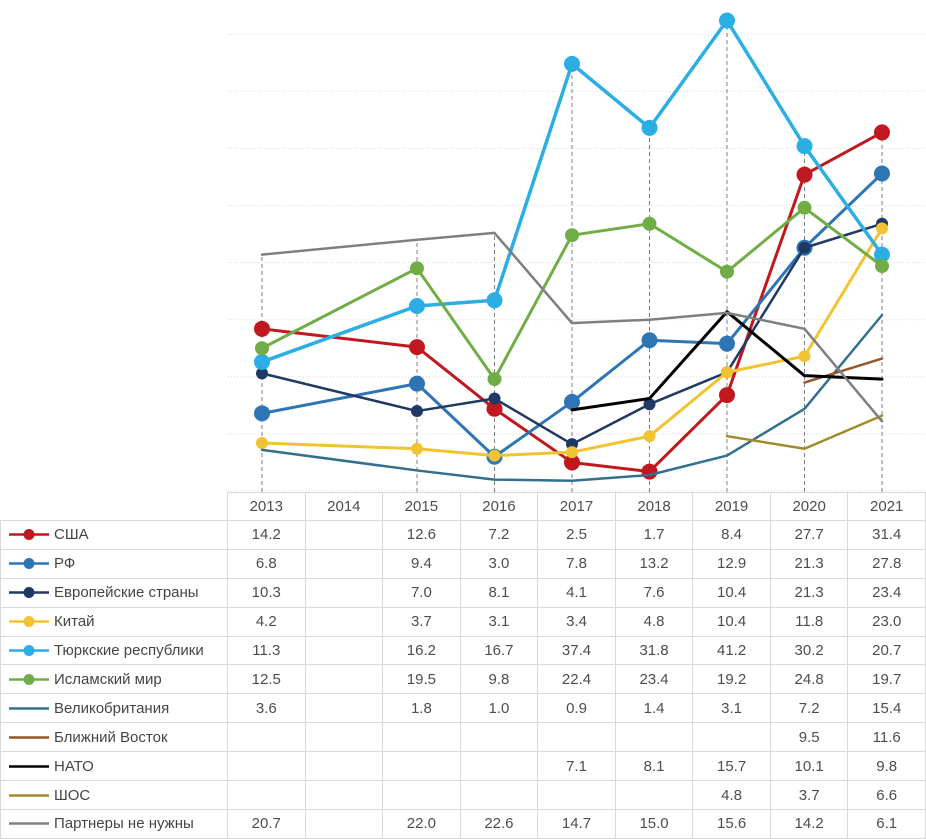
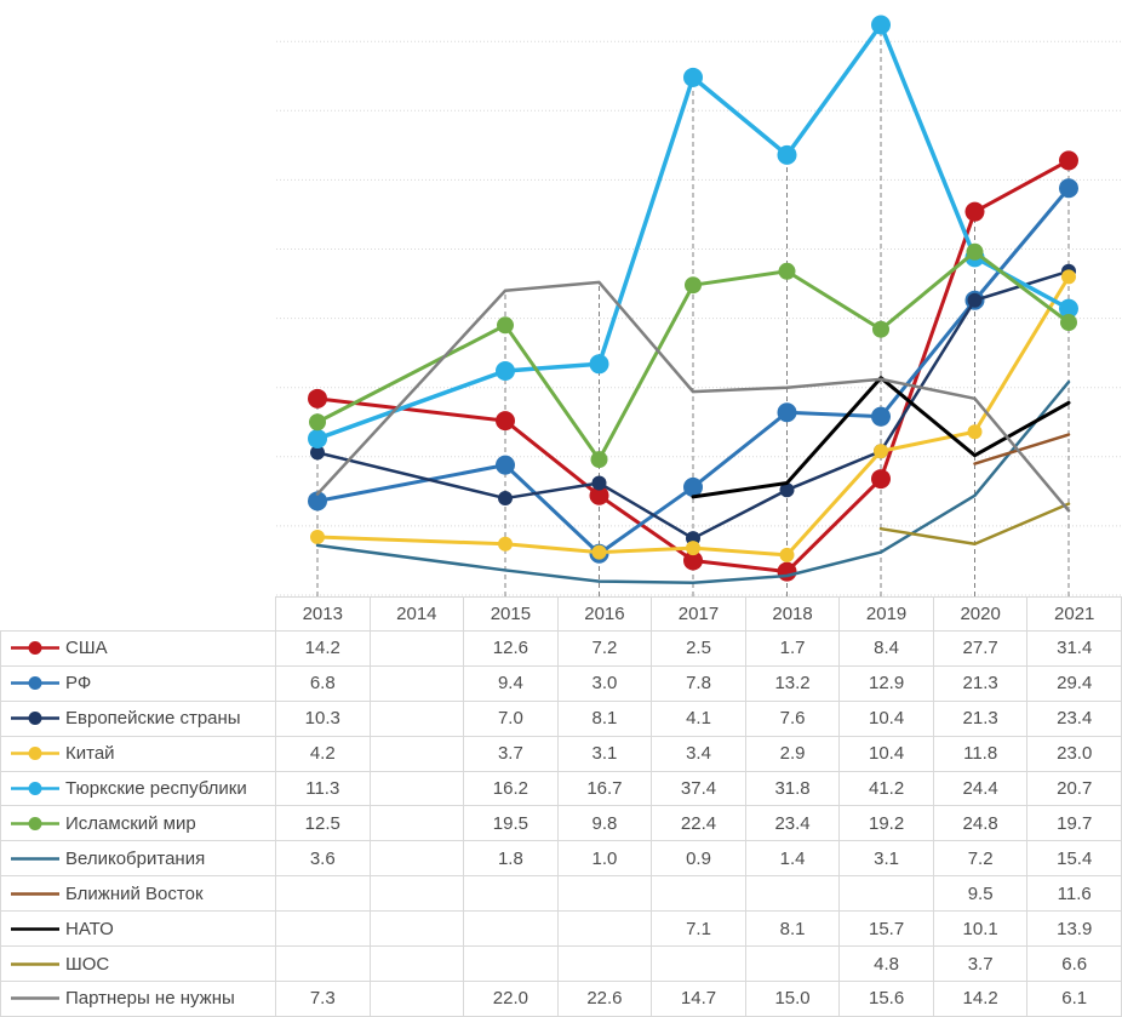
Партнеры не нужны/2013: 20.7 -> 7.3
Китай/2018: 4.8 -> 2.9
Тюркские республики/2020: 30.2 -> 24.4
РФ/2021: 27.8 -> 29.4
НАТО/2021: 9.8 -> 13.9
